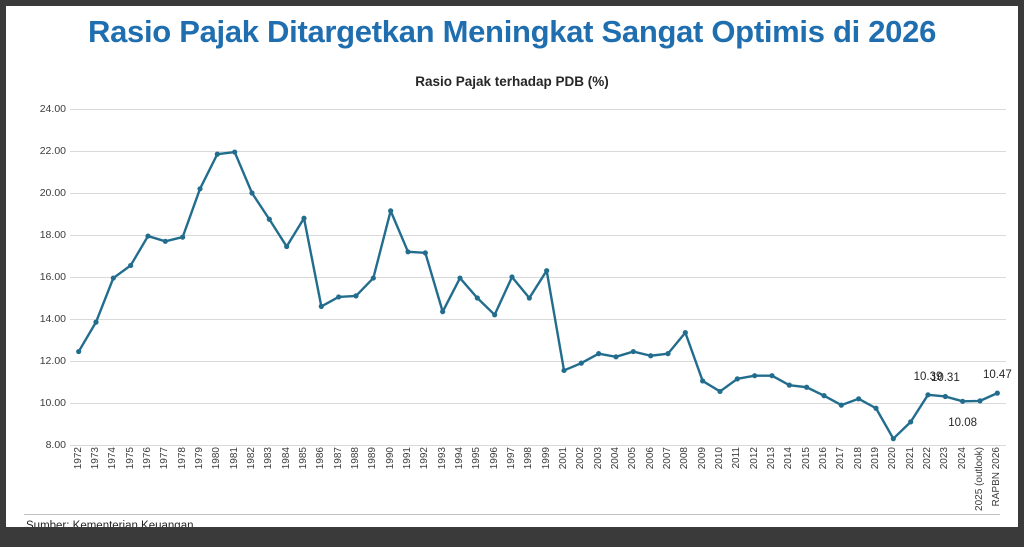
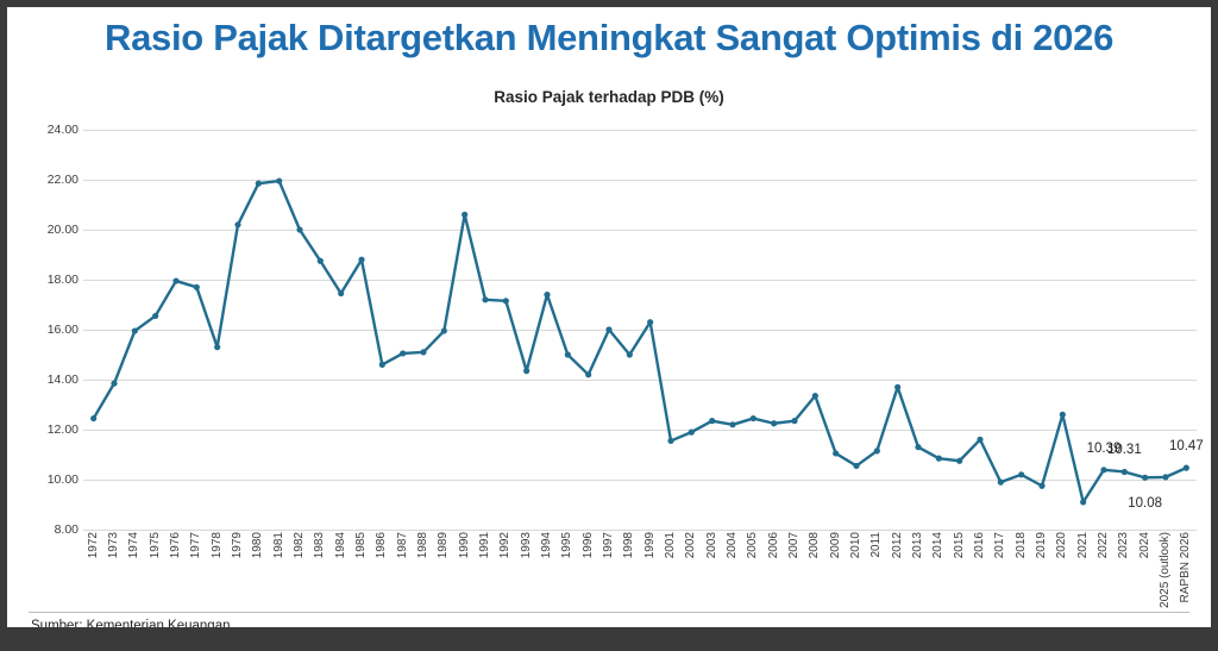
1978: 17.9 -> 15.3
1990: 19.1 -> 20.6
1994: 15.9 -> 17.4
2012: 11.3 -> 13.7
2016: 10.3 -> 11.6
2020: 8.3 -> 12.6
